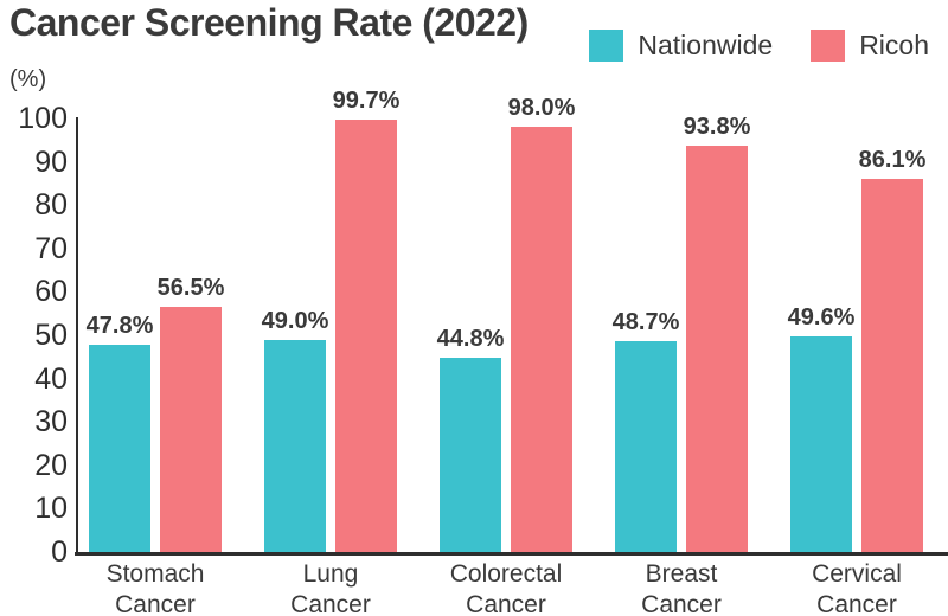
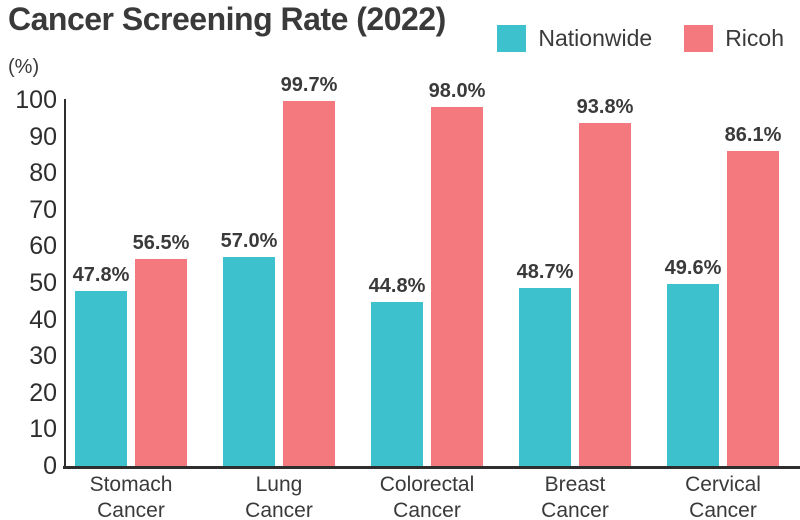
Nationwide/Lung Cancer: 49.0% -> 57.0%
